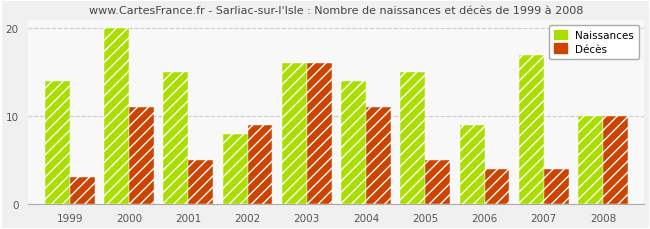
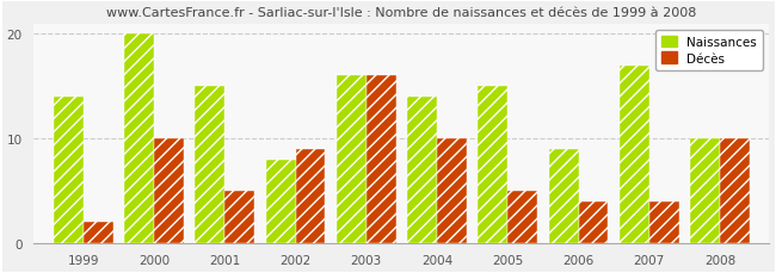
Décès/1999: 3 -> 2
Décès/2000: 11 -> 10
Décès/2004: 11 -> 10
